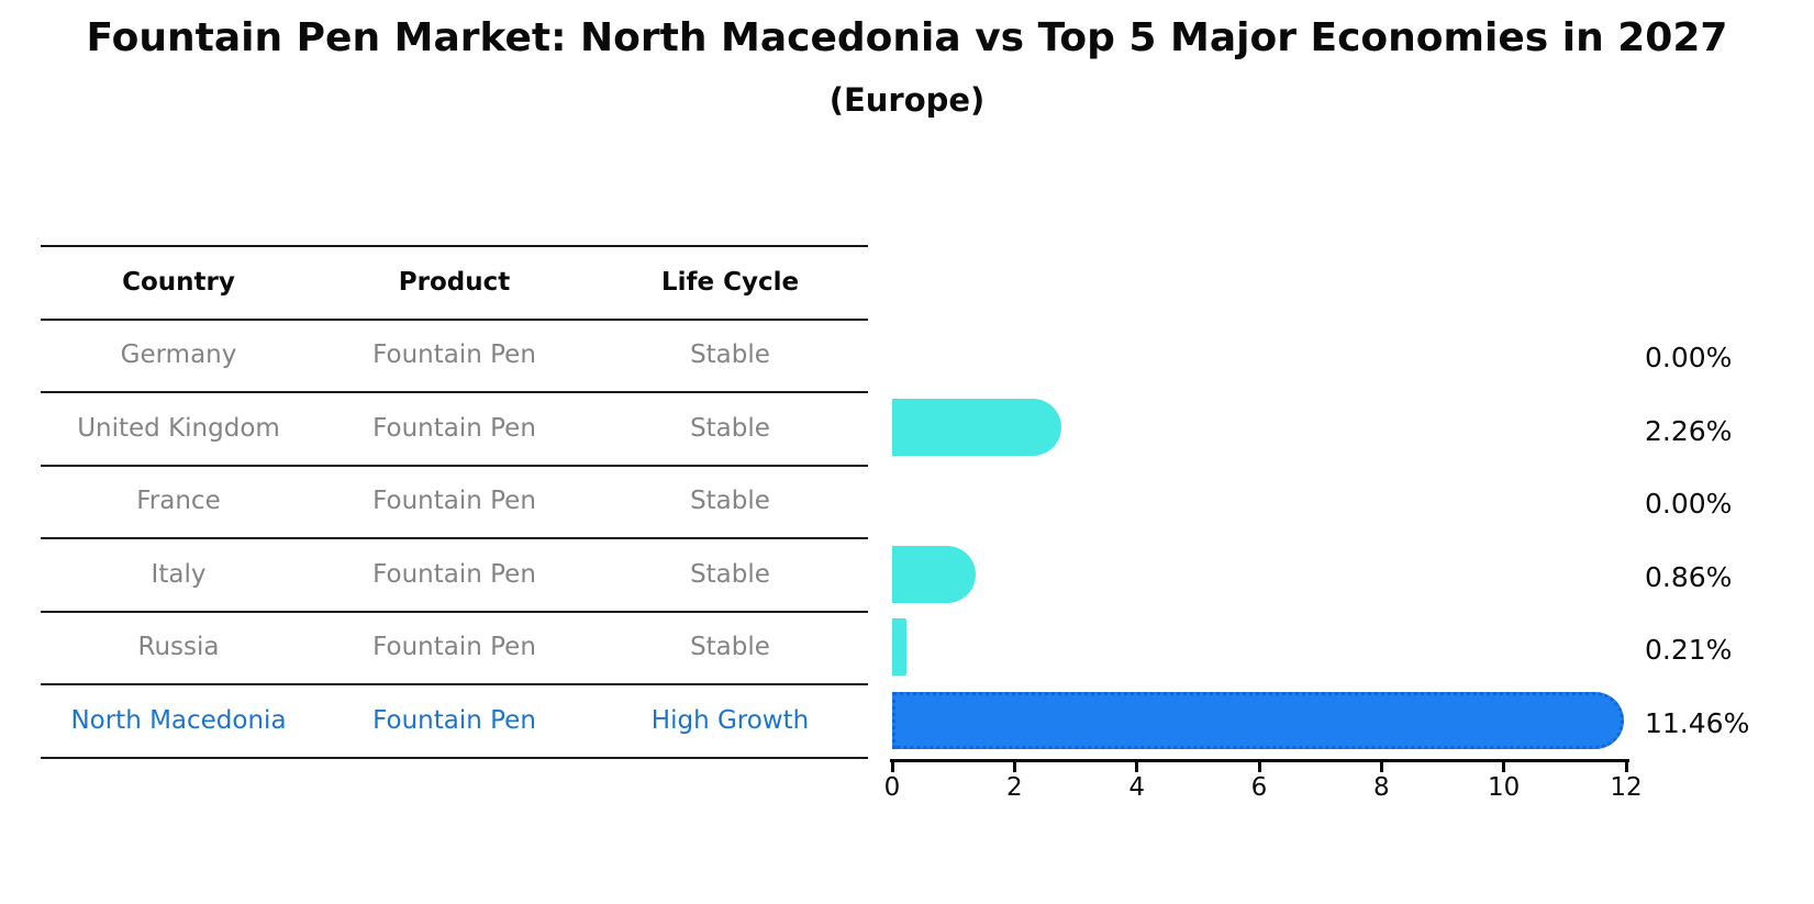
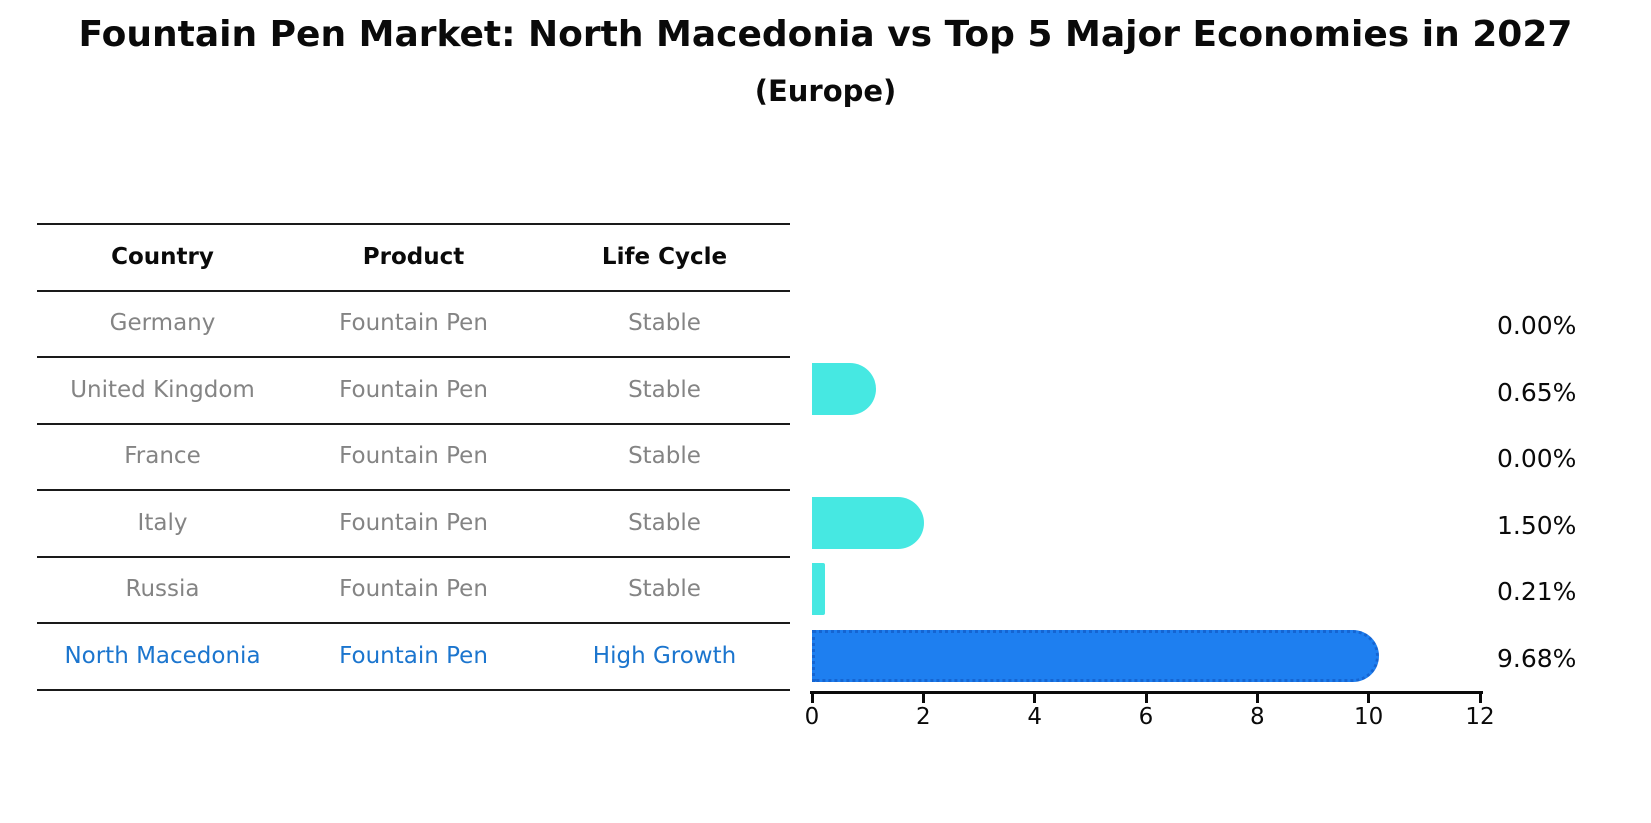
United Kingdom: 2.26% -> 0.65%
Italy: 0.86% -> 1.50%
North Macedonia: 11.46% -> 9.68%
